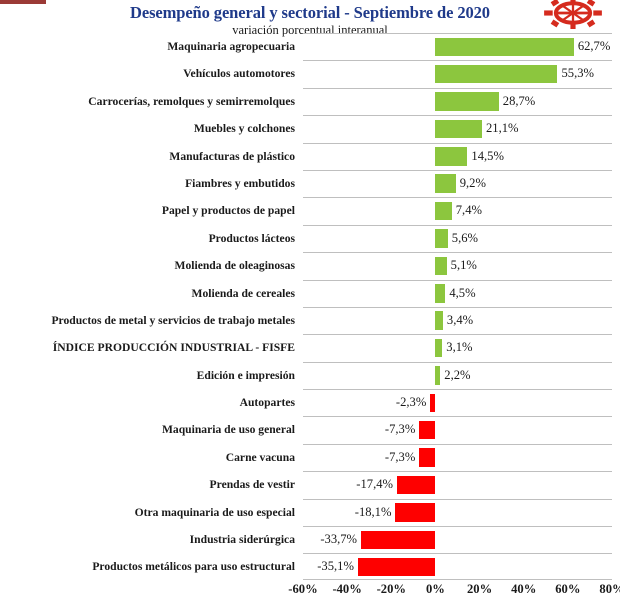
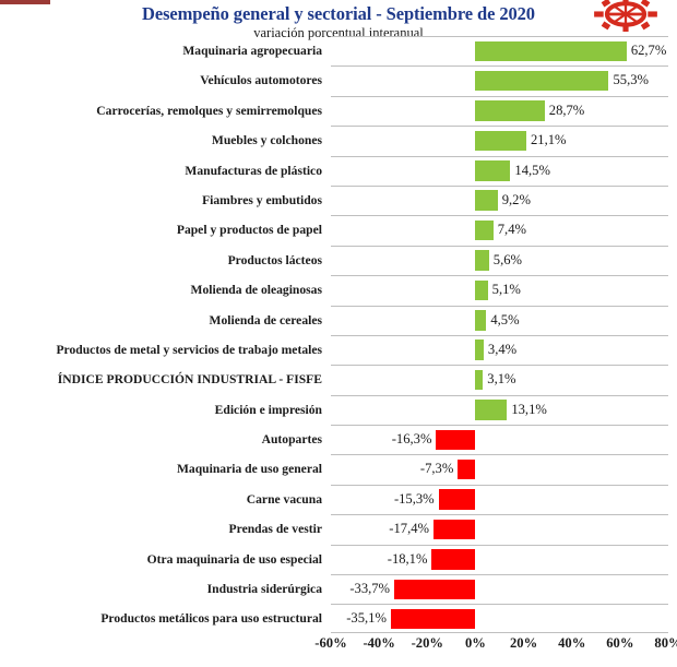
Edición e impresión: 2,2% -> 13,1%
Autopartes: -2,3% -> -16,3%
Carne vacuna: -7,3% -> -15,3%
